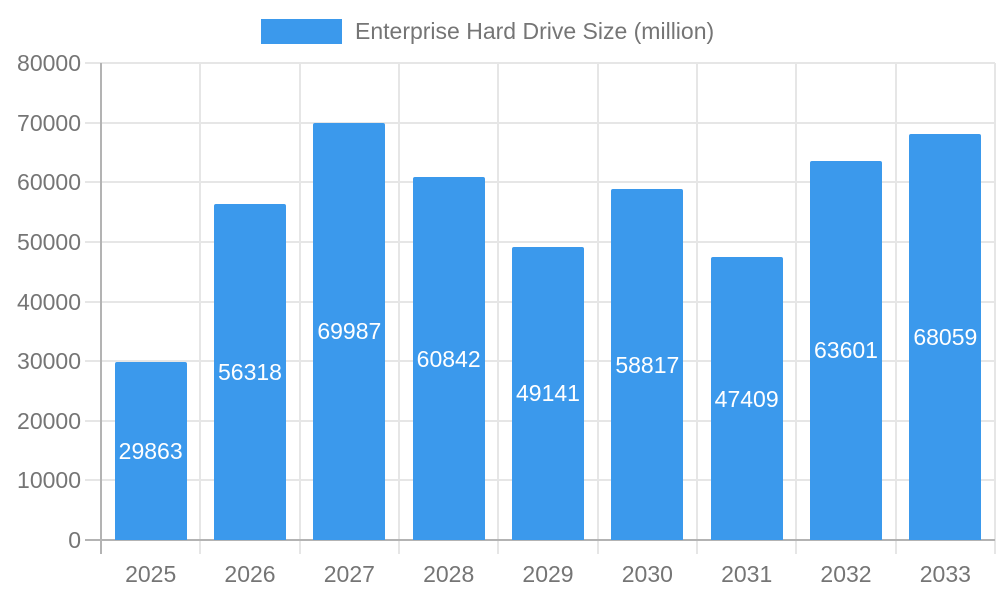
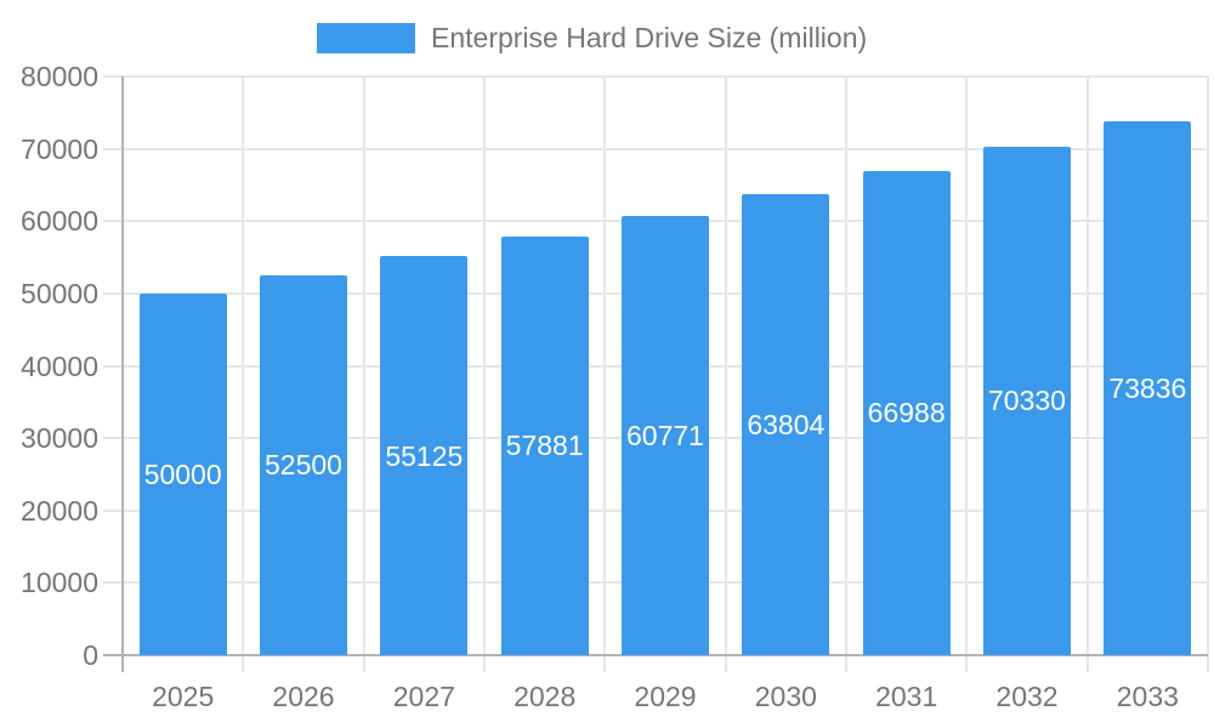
2025: 29863 -> 50000
2026: 56318 -> 52500
2027: 69987 -> 55125
2028: 60842 -> 57881
2029: 49141 -> 60771
2030: 58817 -> 63804
2031: 47409 -> 66988
2032: 63601 -> 70330
2033: 68059 -> 73836
